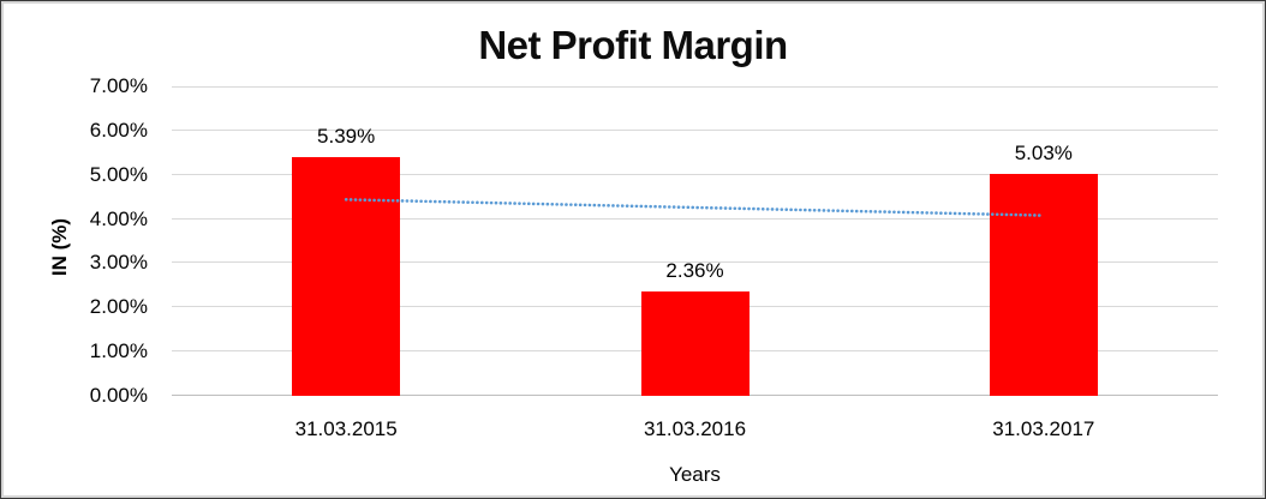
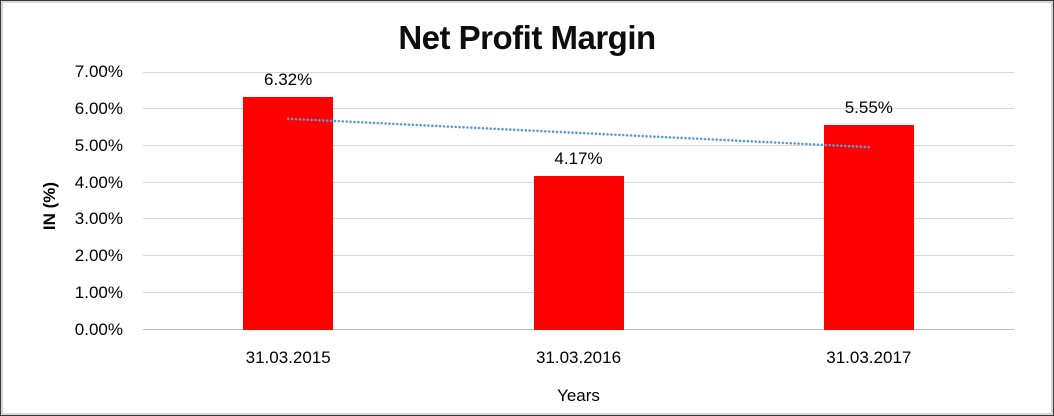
31.03.2015: 5.39% -> 6.32%
31.03.2016: 2.36% -> 4.17%
31.03.2017: 5.03% -> 5.55%
